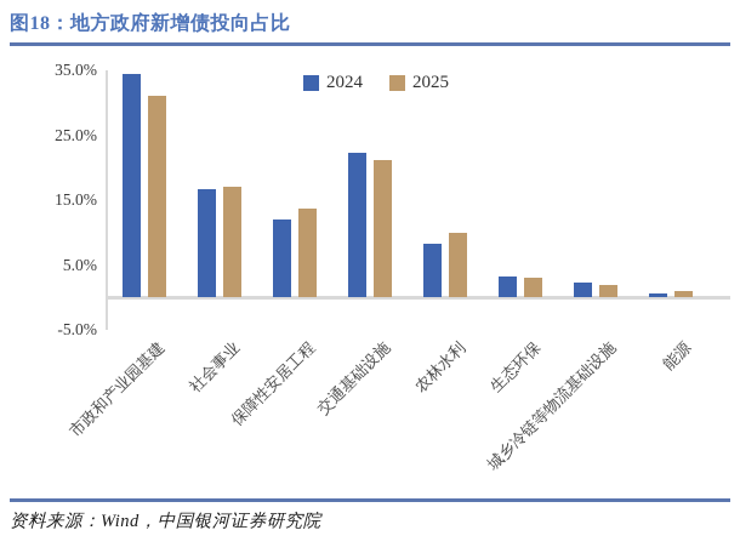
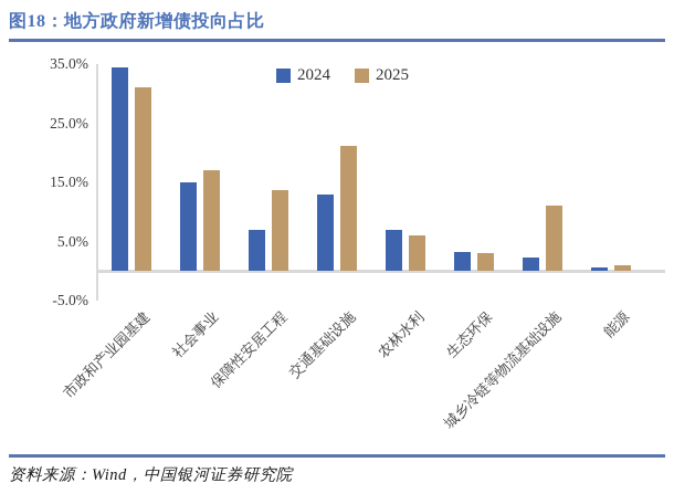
2024/社会事业: 17% -> 15%
2024/保障性安居工程: 12% -> 7%
2024/交通基础设施: 22% -> 13%
2024/农林水利: 8% -> 7%
2025/农林水利: 10% -> 6%
2025/城乡冷链等物流基础设施: 2% -> 11%
